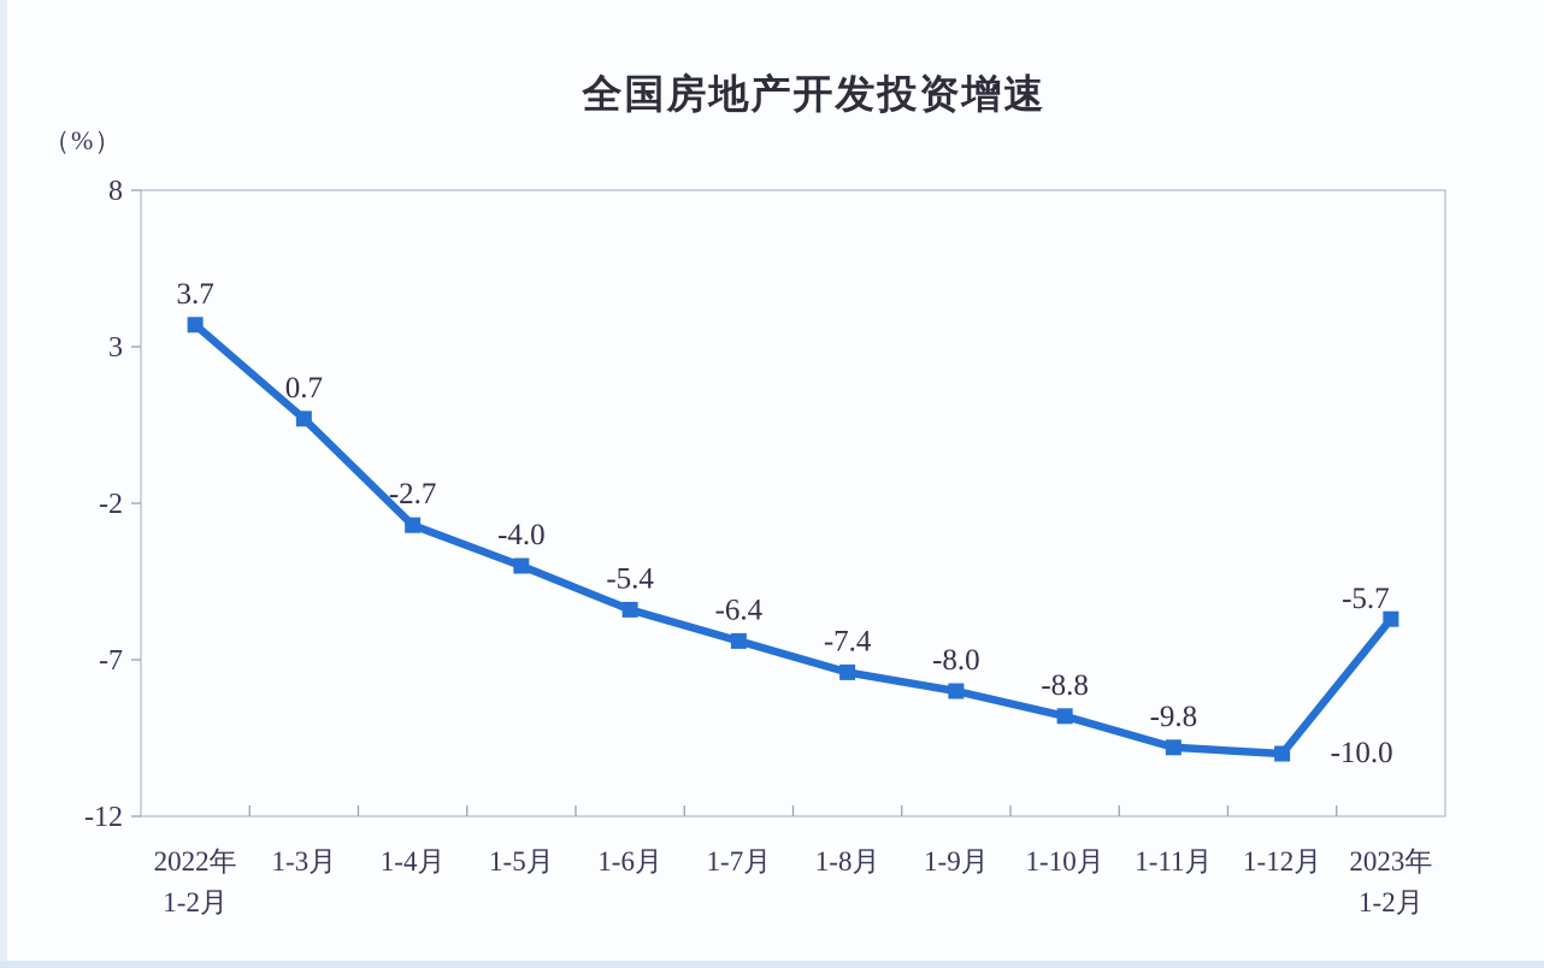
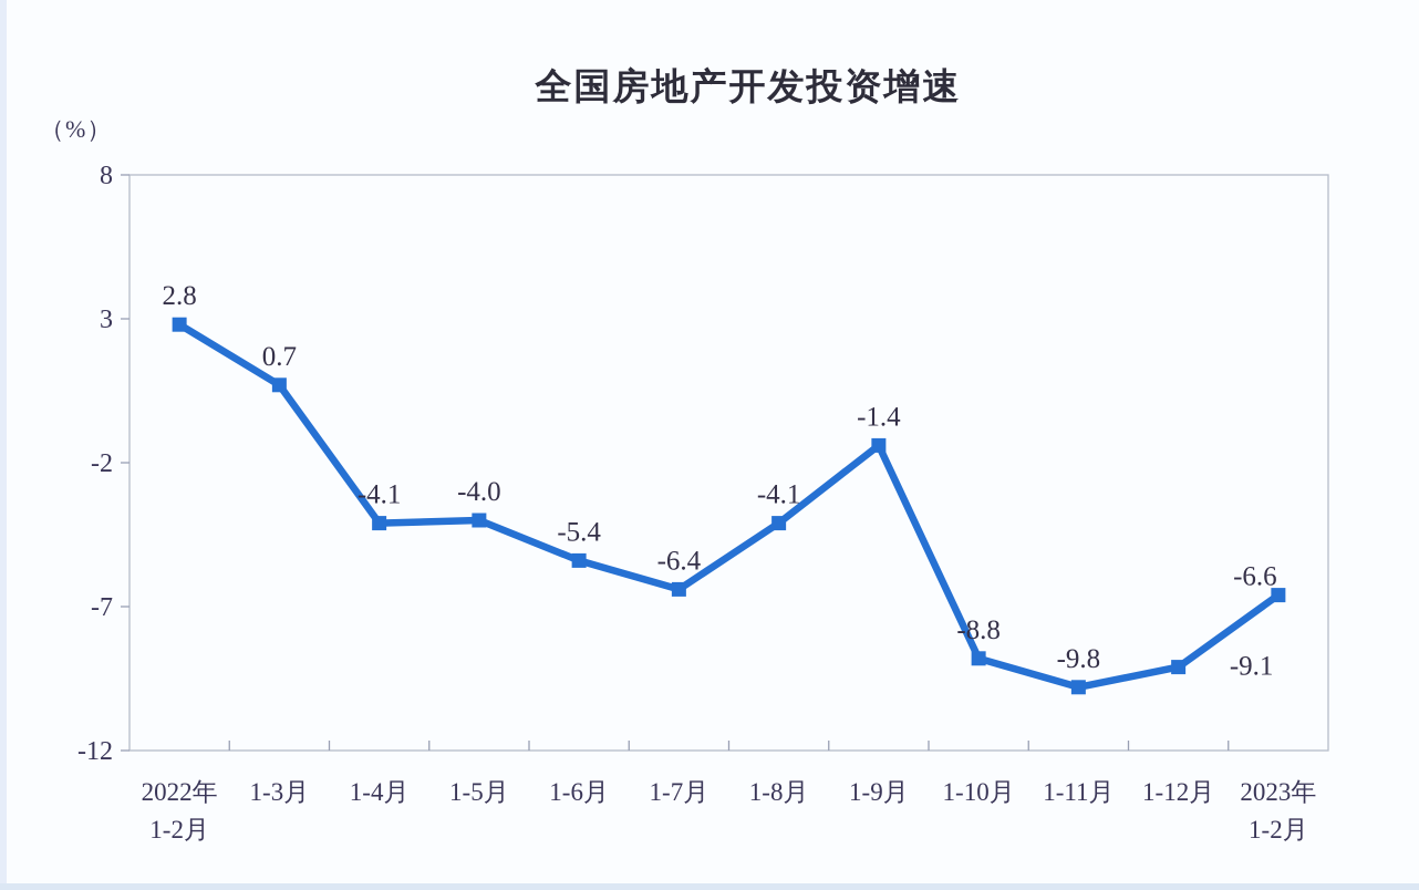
2022年 1-2月: 3.7 -> 2.8
1-4月: -2.7 -> -4.1
1-8月: -7.4 -> -4.1
1-9月: -8.0 -> -1.4
1-12月: -10.0 -> -9.1
2023年 1-2月: -5.7 -> -6.6
